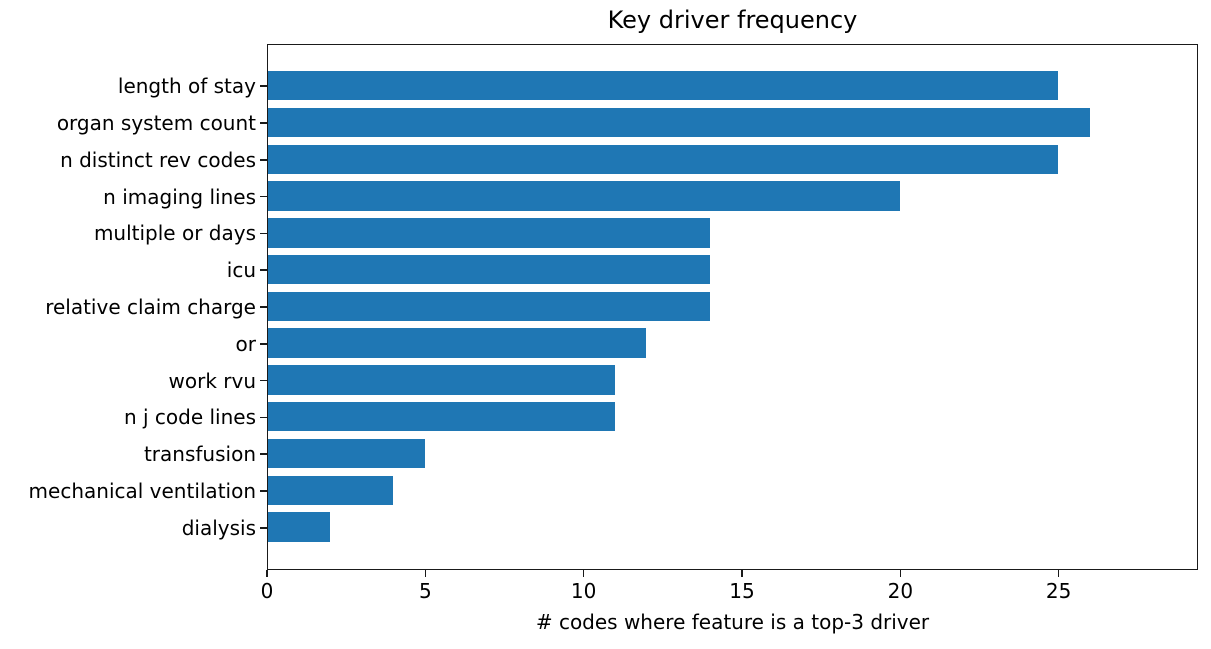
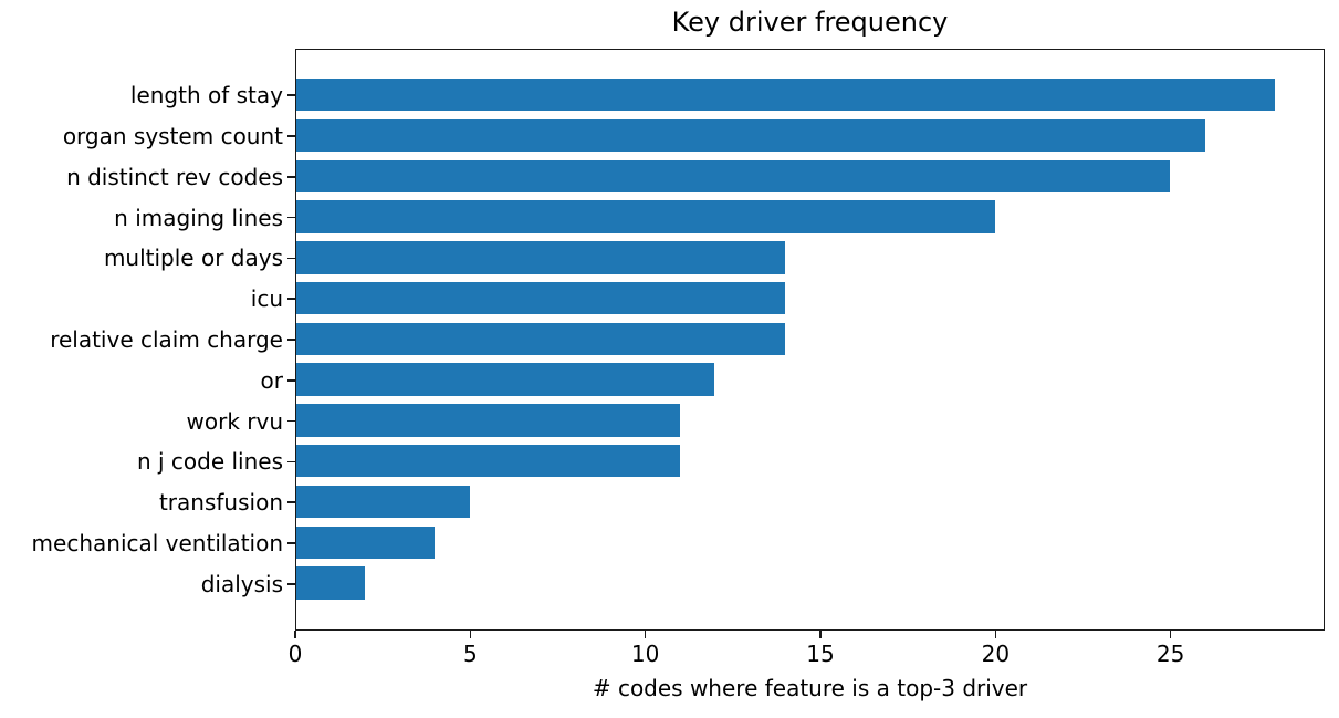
length of stay: 25 -> 28
